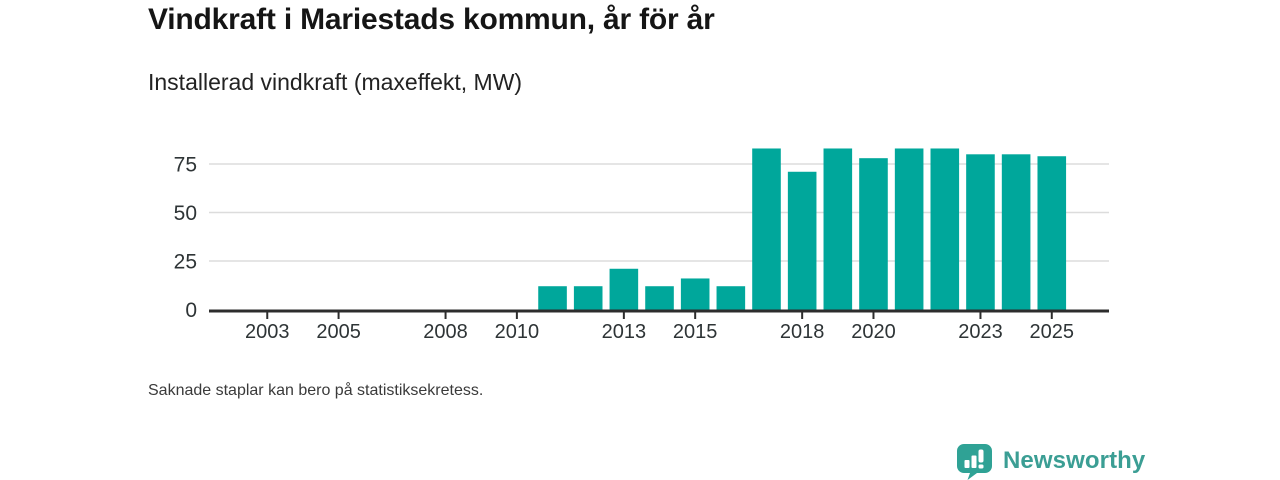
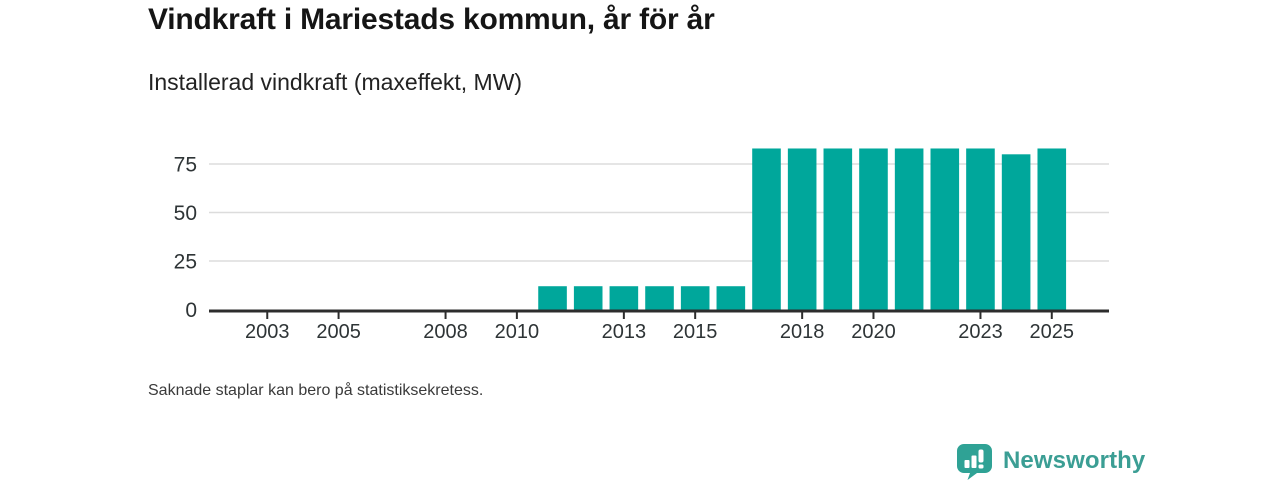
2013: 21 -> 12
2015: 16 -> 12
2018: 71 -> 83
2020: 78 -> 83
2023: 80 -> 83
2025: 79 -> 83
